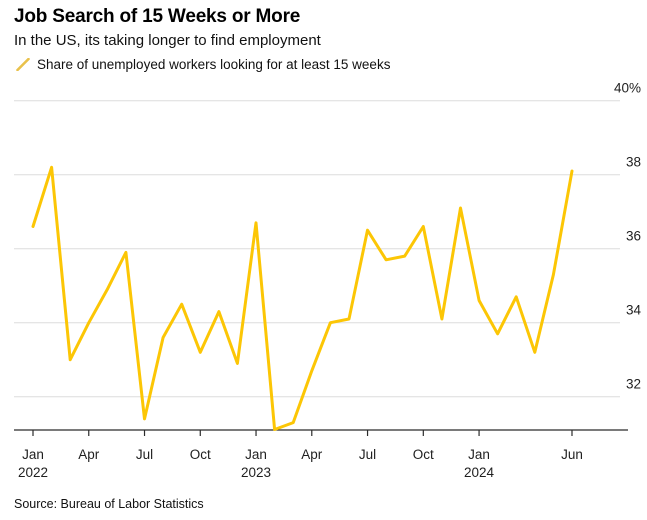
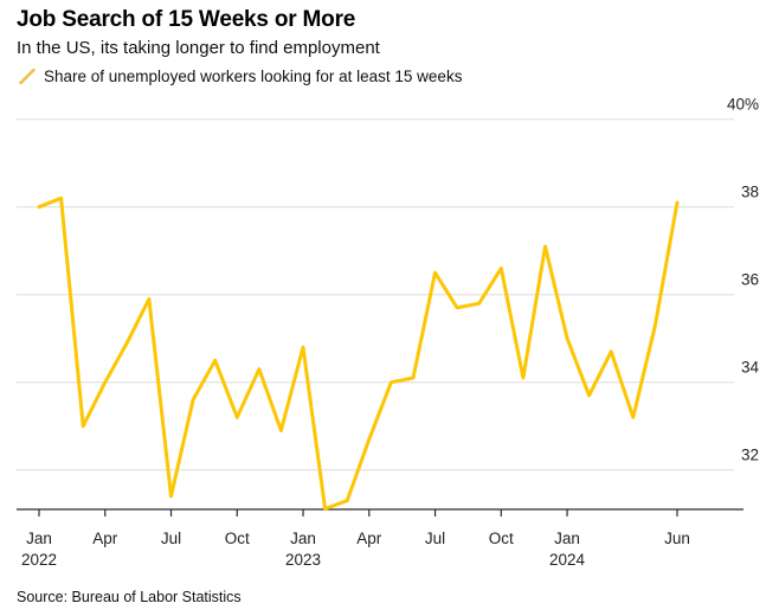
Jan 2022: 36.6% -> 38.0%
Jan 2023: 36.7% -> 34.8%
Jan 2024: 34.6% -> 35.0%
